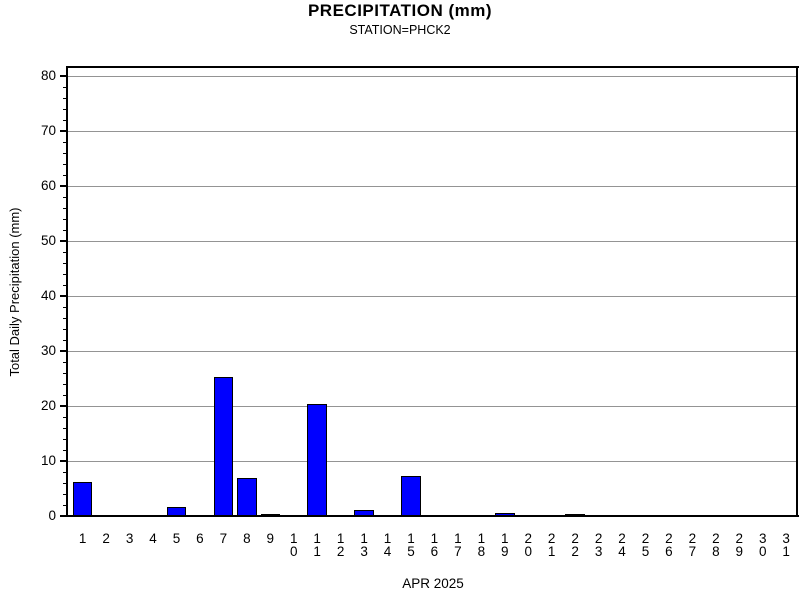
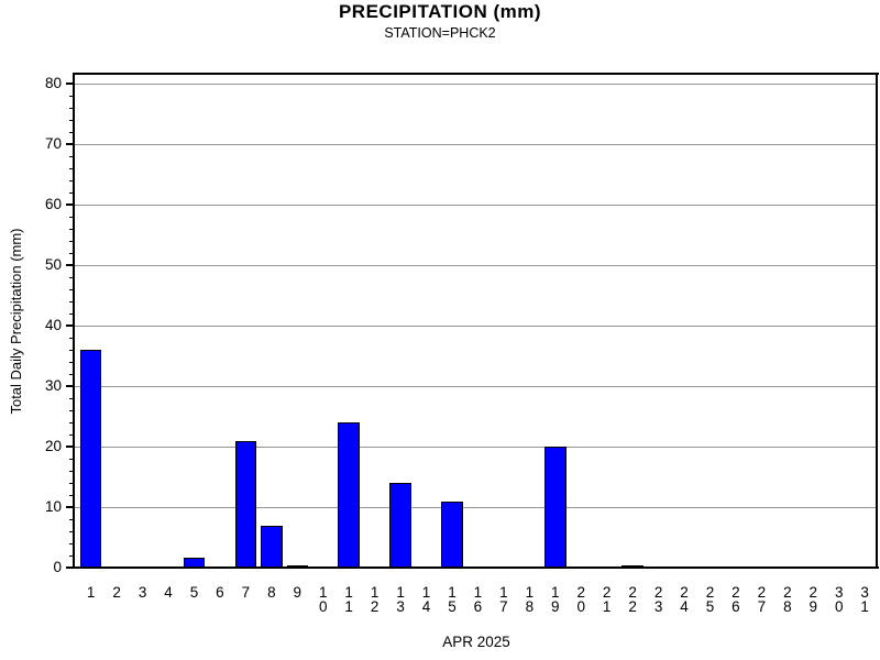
1: 6 -> 36
7: 25 -> 21
11: 20 -> 24
13: 1 -> 14
15: 7 -> 11
19: 1 -> 20
